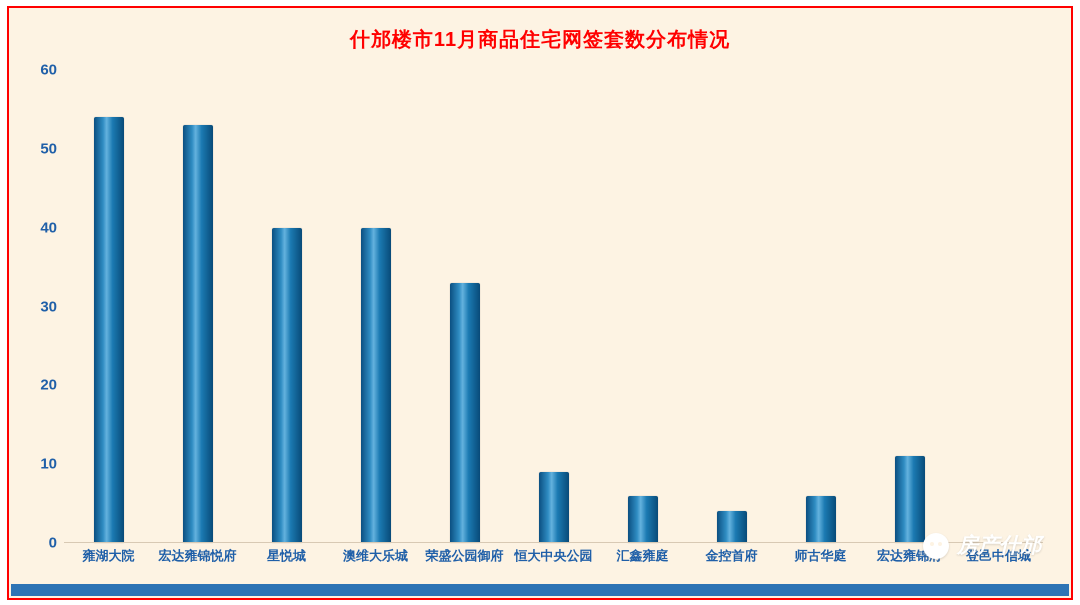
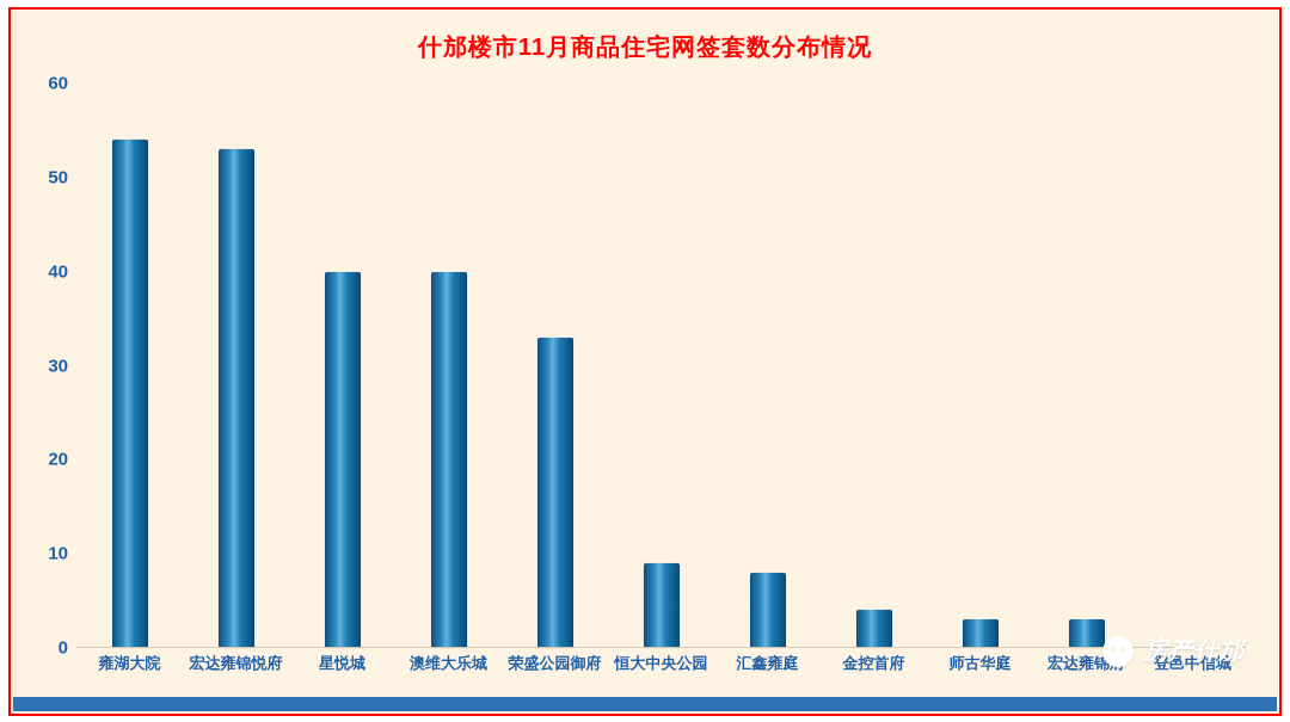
汇鑫雍庭: 6 -> 8
师古华庭: 6 -> 3
宏达雍锦府: 11 -> 3
